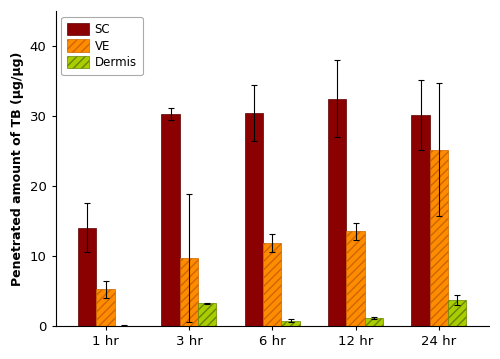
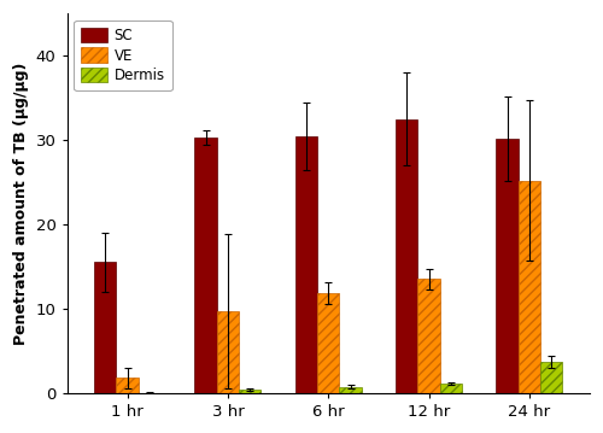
SC/1 hr: 14.0 -> 15.5
VE/1 hr: 5.2 -> 1.8
Dermis/3 hr: 3.2 -> 0.5
